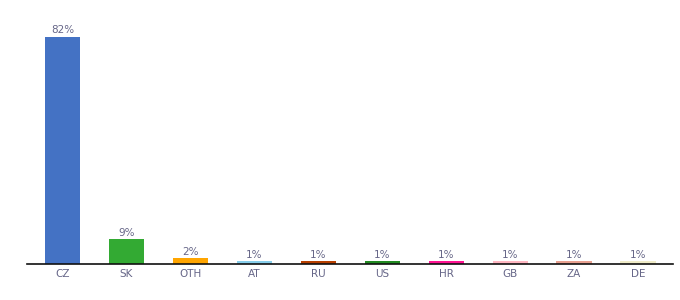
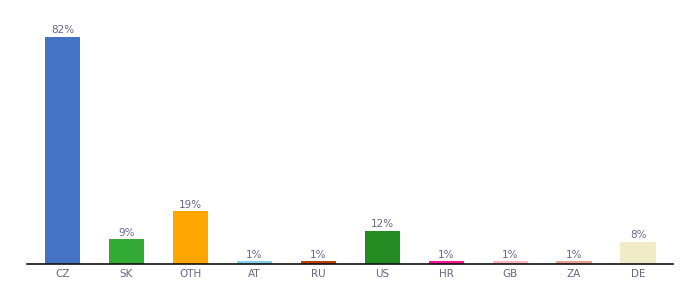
OTH: 2% -> 19%
US: 1% -> 12%
DE: 1% -> 8%
